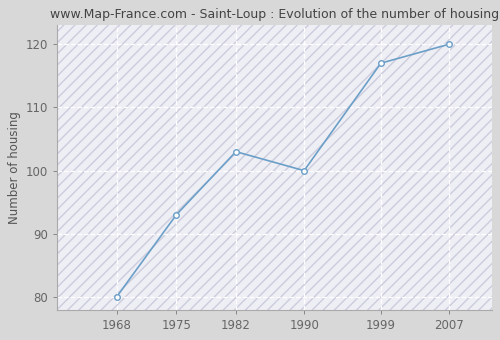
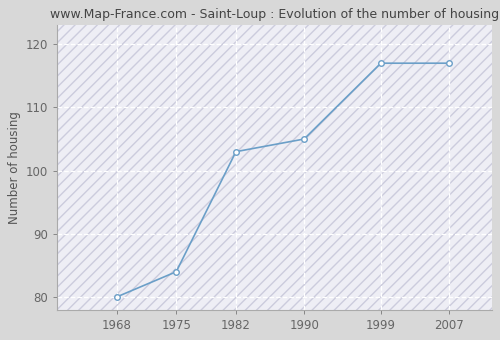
1975: 93 -> 84
1990: 100 -> 105
2007: 120 -> 117
